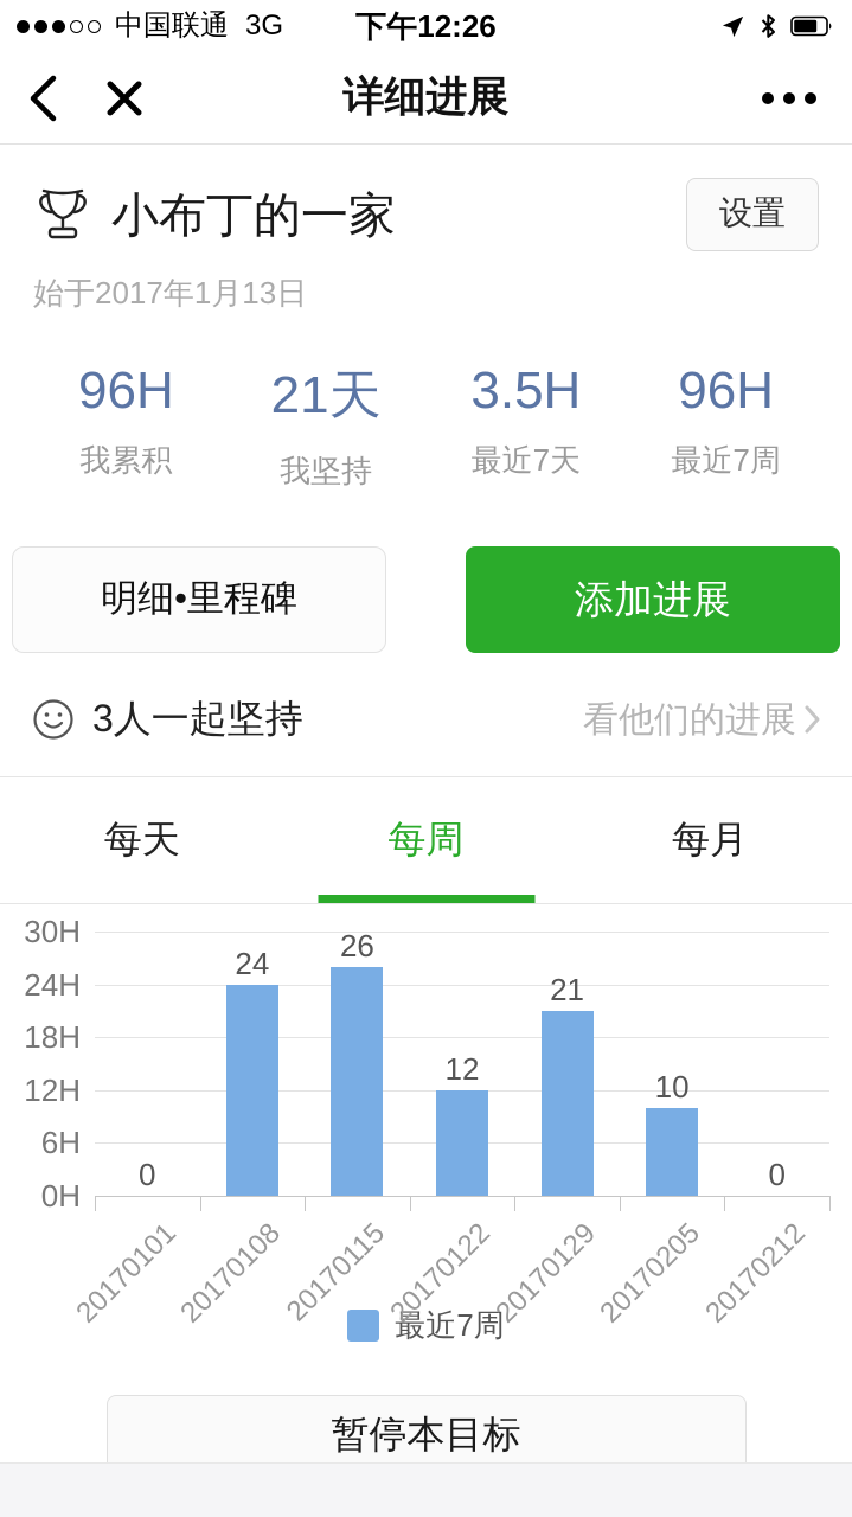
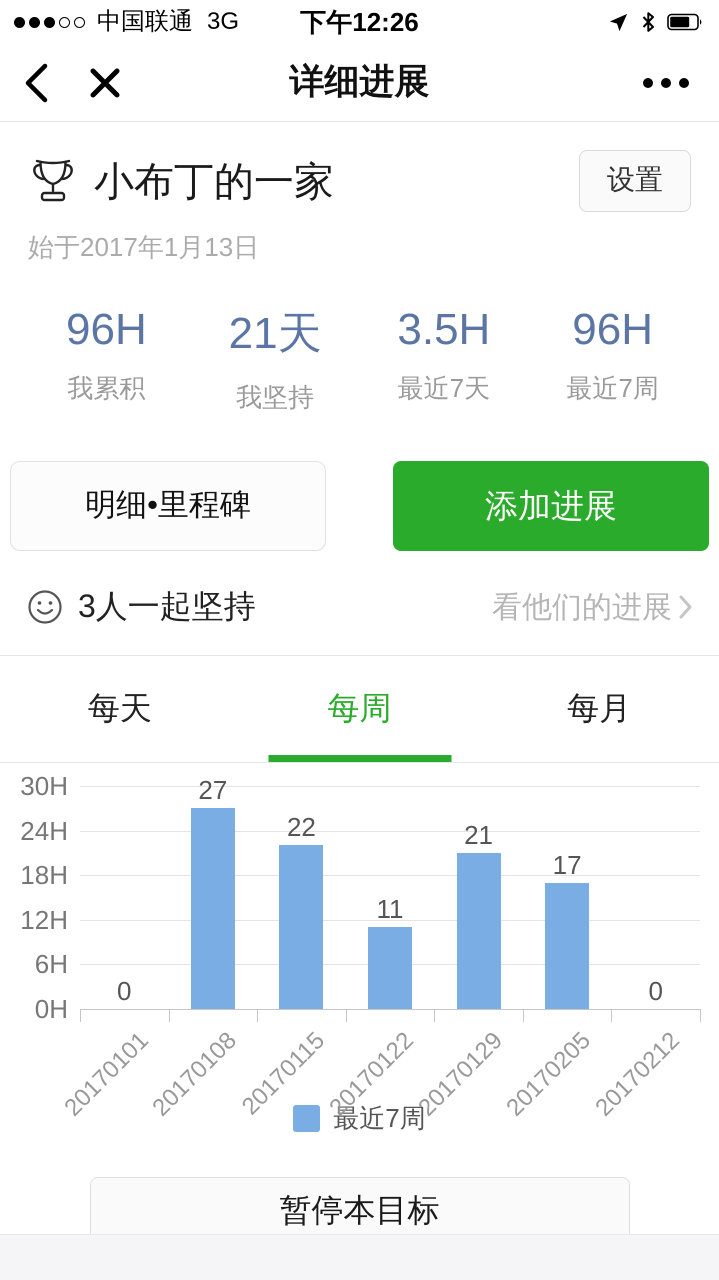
20170108: 24 -> 27
20170115: 26 -> 22
20170122: 12 -> 11
20170205: 10 -> 17
